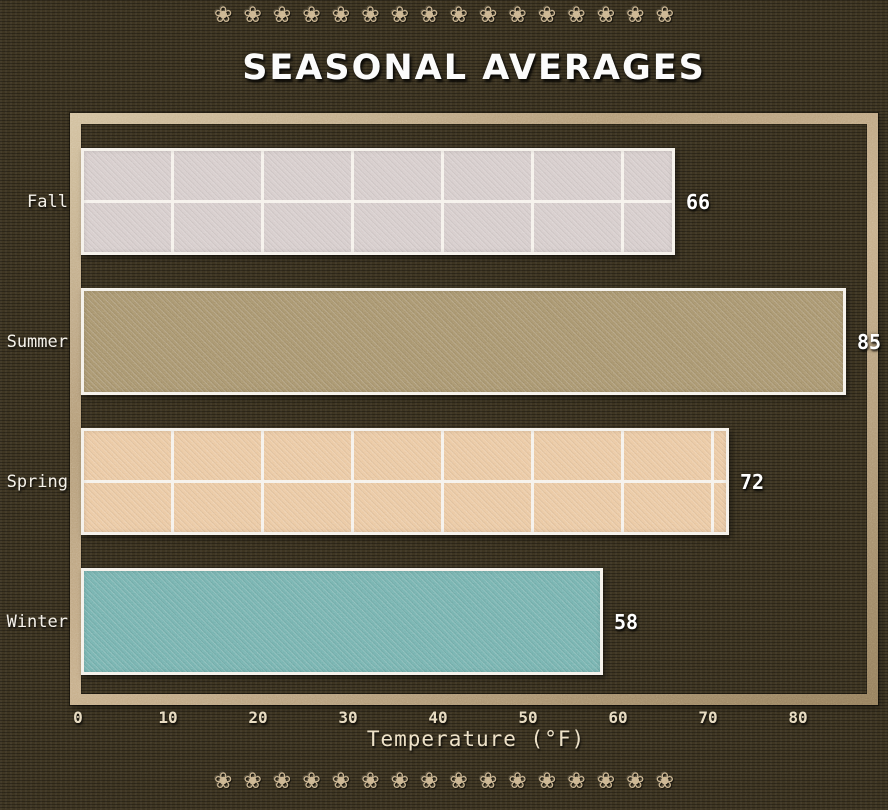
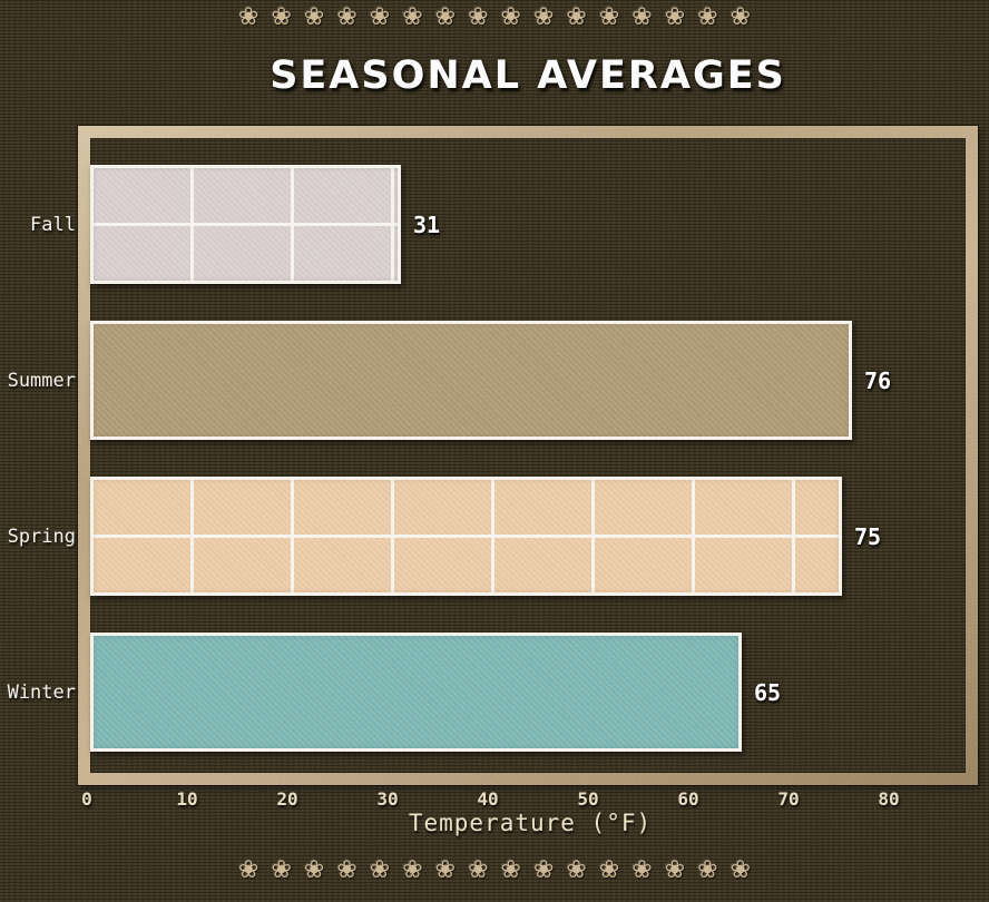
Fall: 66 -> 31
Summer: 85 -> 76
Spring: 72 -> 75
Winter: 58 -> 65
